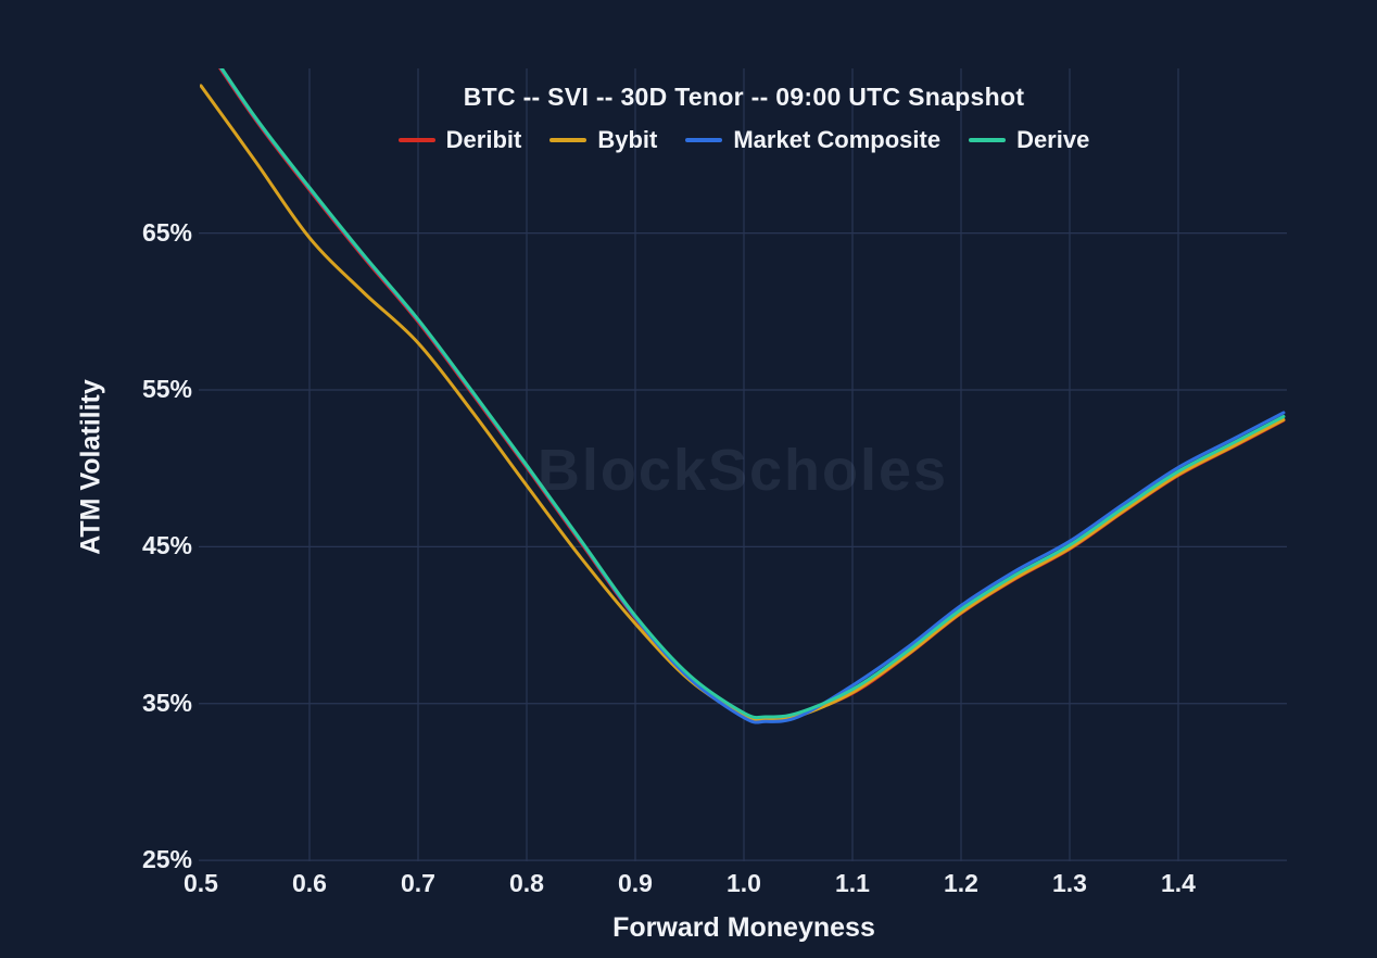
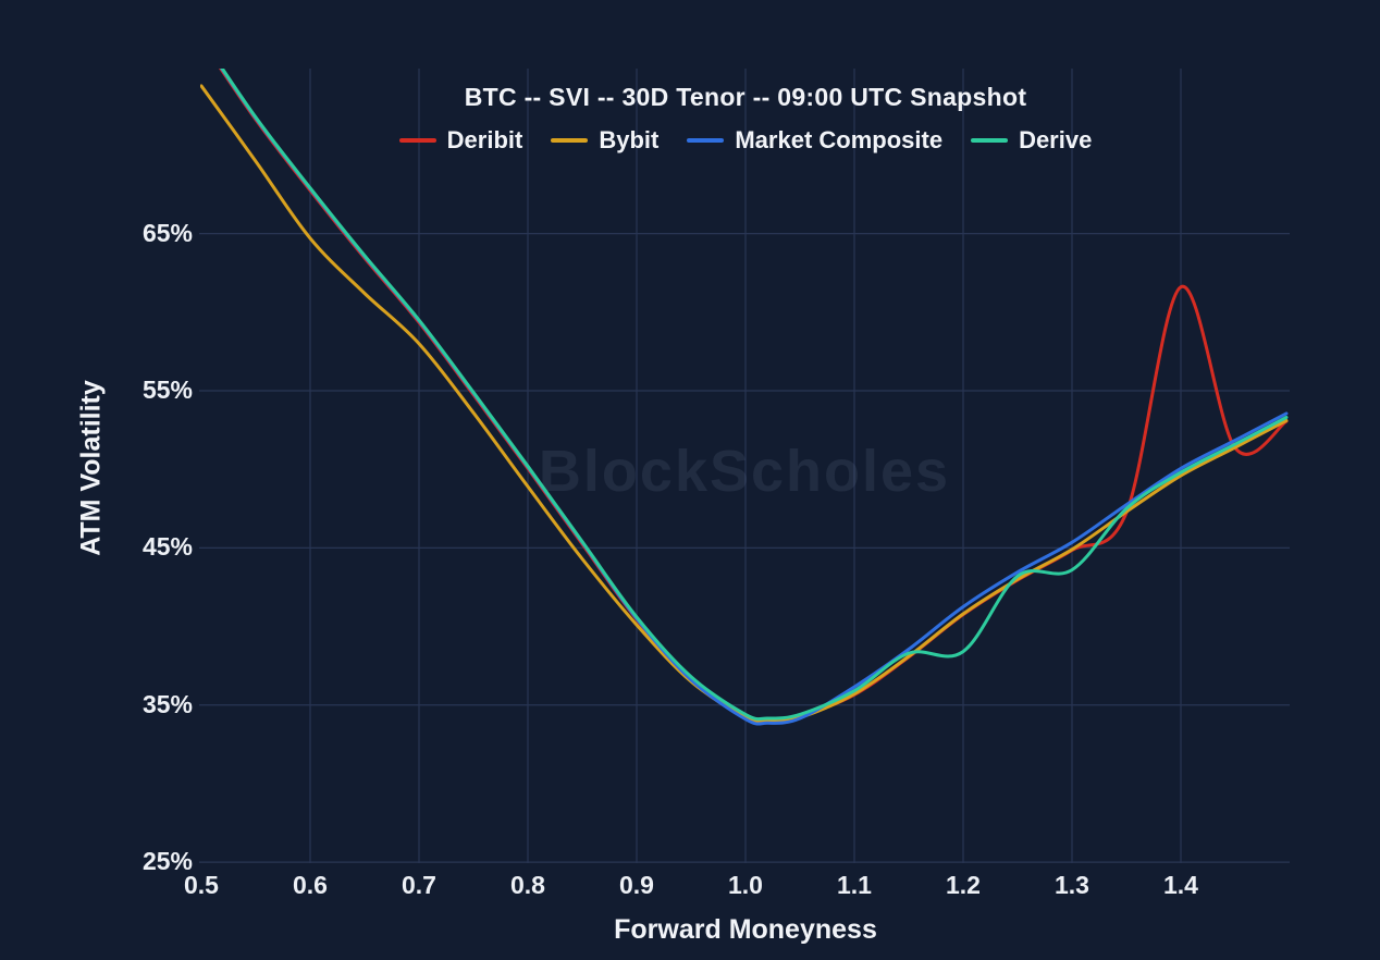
Derive/1.2: 41.0% -> 38.4%
Derive/1.3: 45.1% -> 43.6%
Deribit/1.4: 49.5% -> 61.6%
